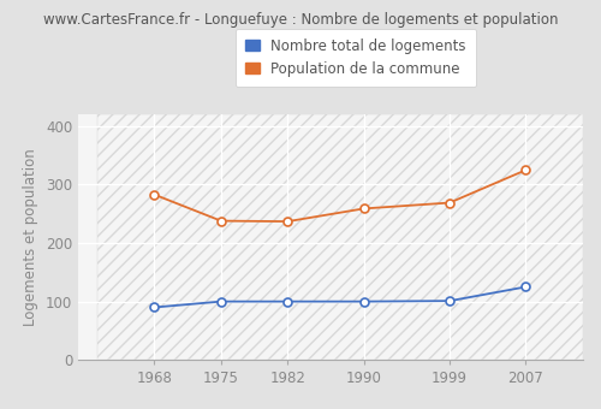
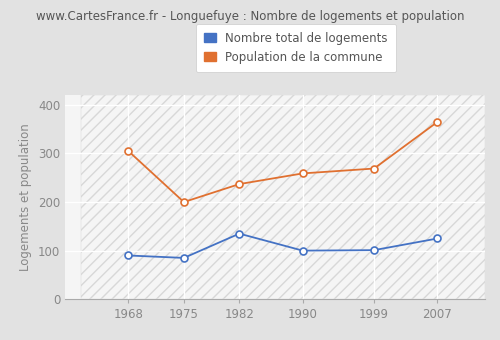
Population de la commune/1968: 283 -> 305
Nombre total de logements/1975: 100 -> 85
Population de la commune/1975: 238 -> 200
Nombre total de logements/1982: 100 -> 135
Population de la commune/2007: 325 -> 365
